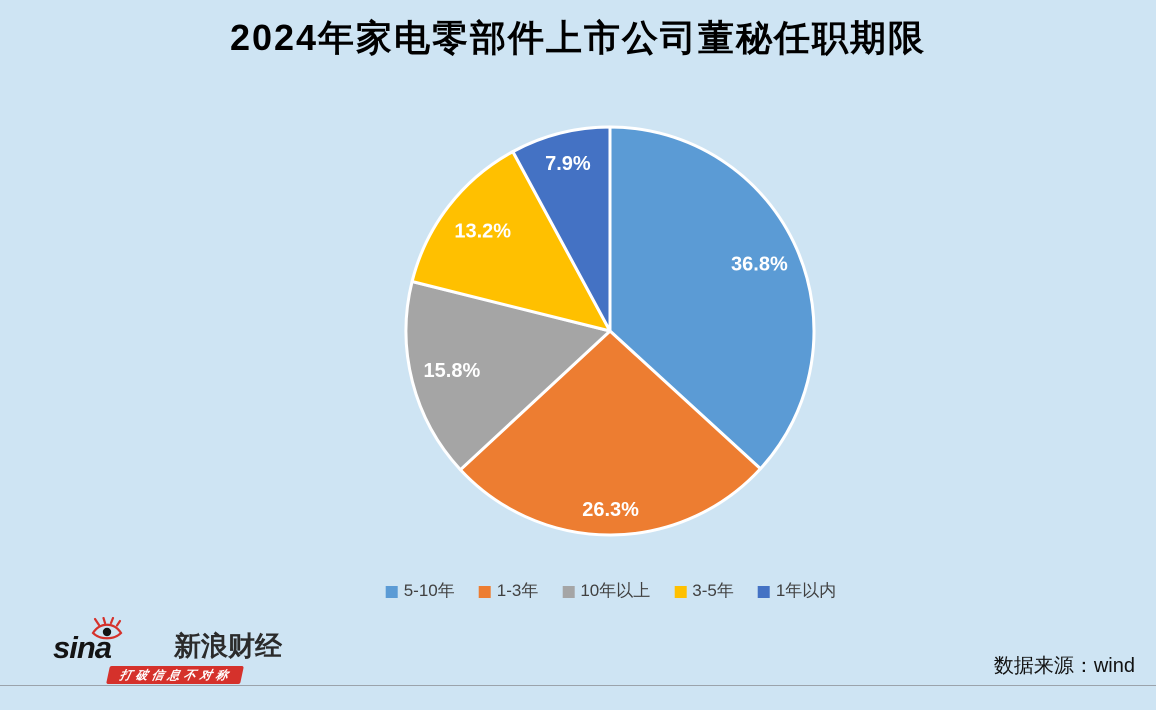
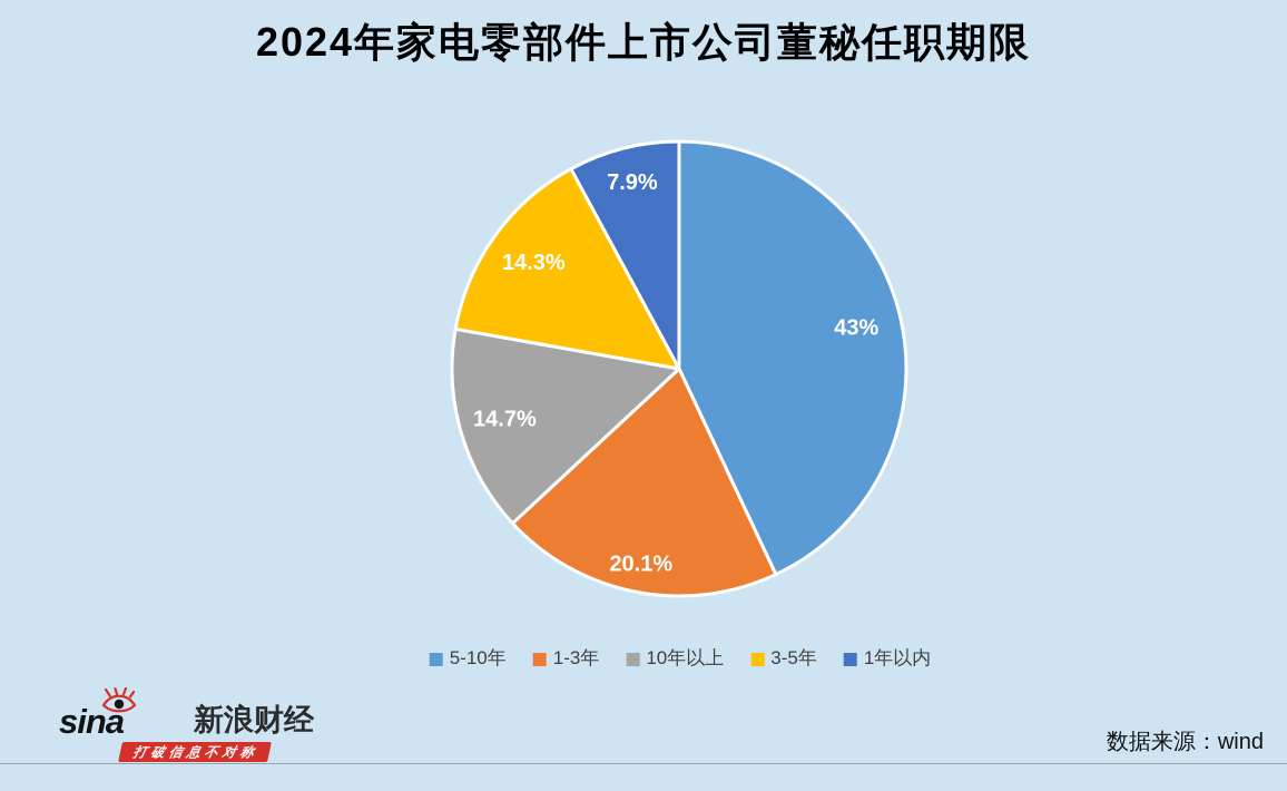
5-10年: 36.8% -> 43%
1-3年: 26.3% -> 20.1%
10年以上: 15.8% -> 14.7%
3-5年: 13.2% -> 14.3%
